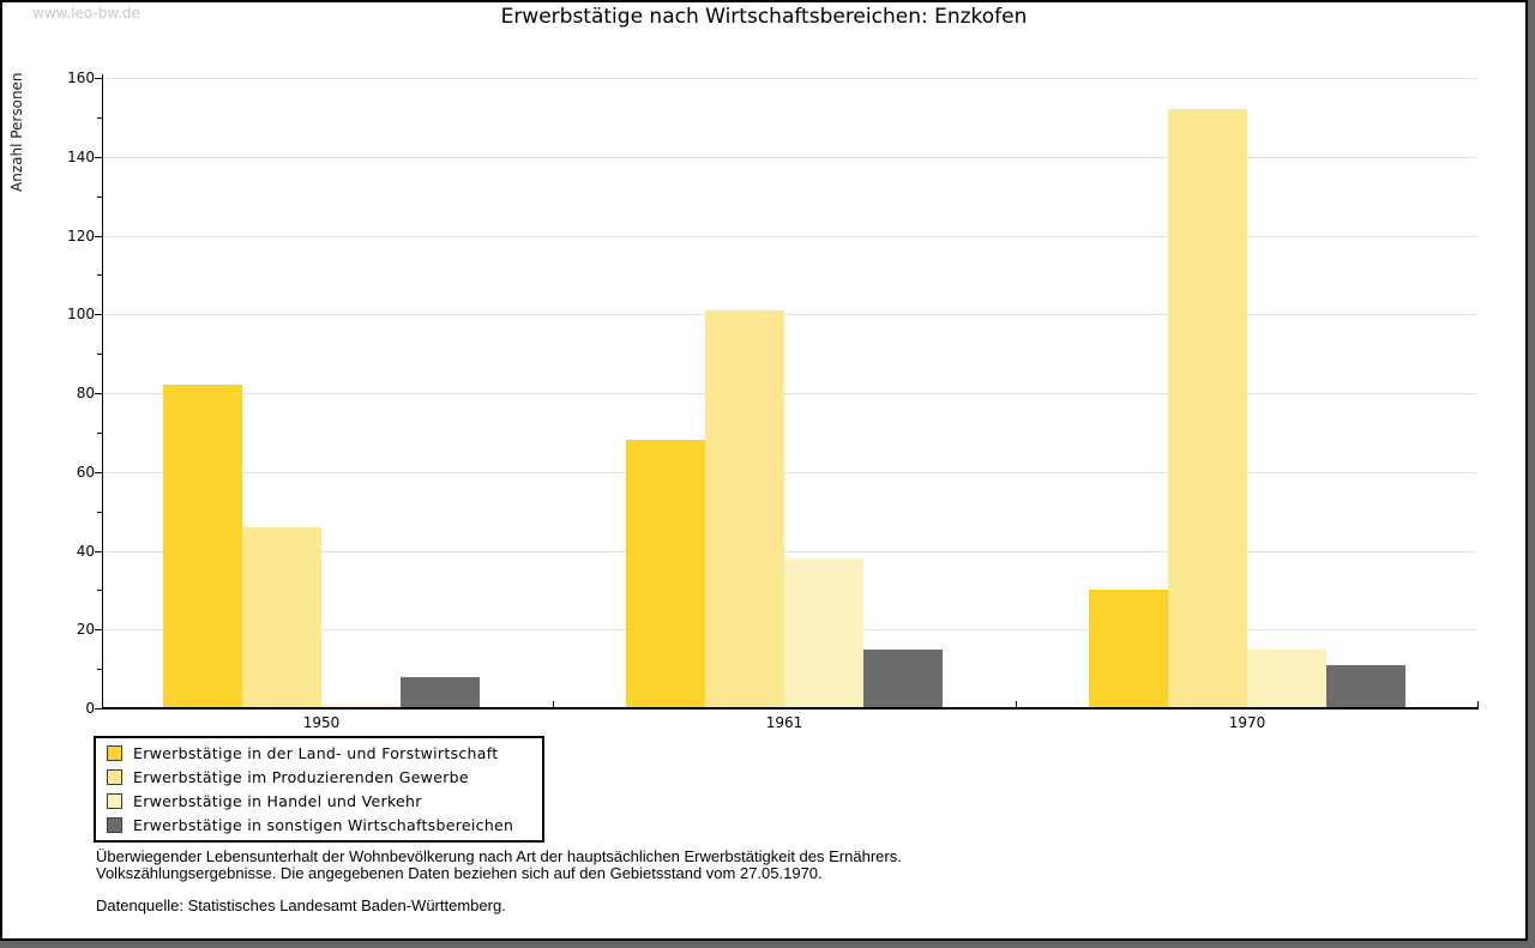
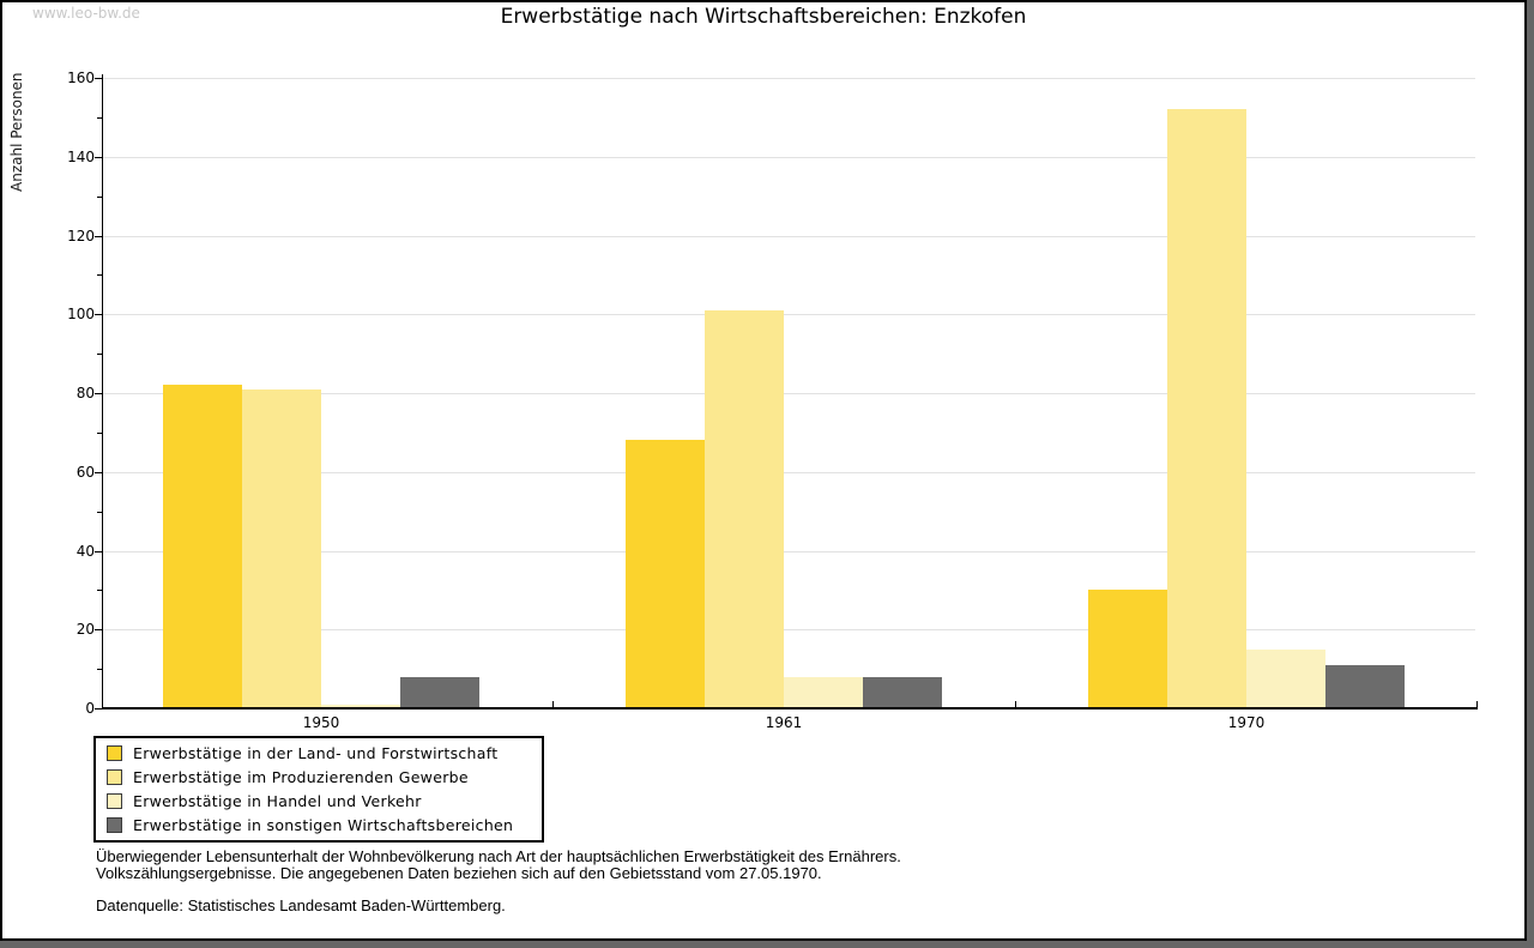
Erwerbstätige im Produzierenden Gewerbe/1950: 46 -> 81
Erwerbstätige in Handel und Verkehr/1961: 38 -> 8
Erwerbstätige in sonstigen Wirtschaftsbereichen/1961: 15 -> 8
